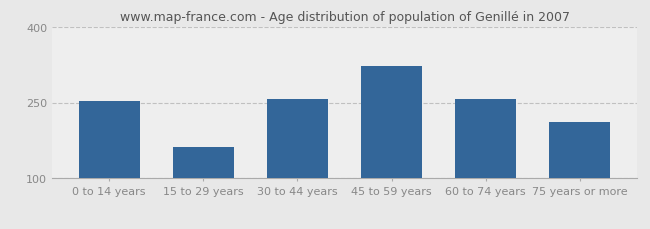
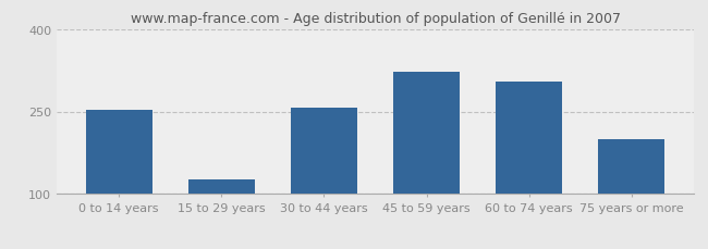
15 to 29 years: 163 -> 126
60 to 74 years: 256 -> 304
75 years or more: 212 -> 200
